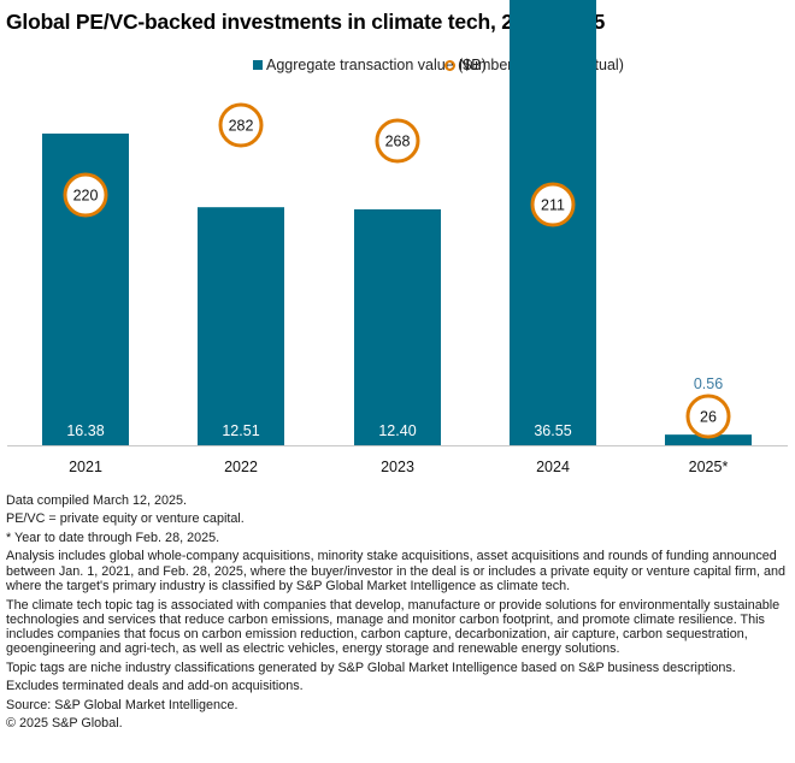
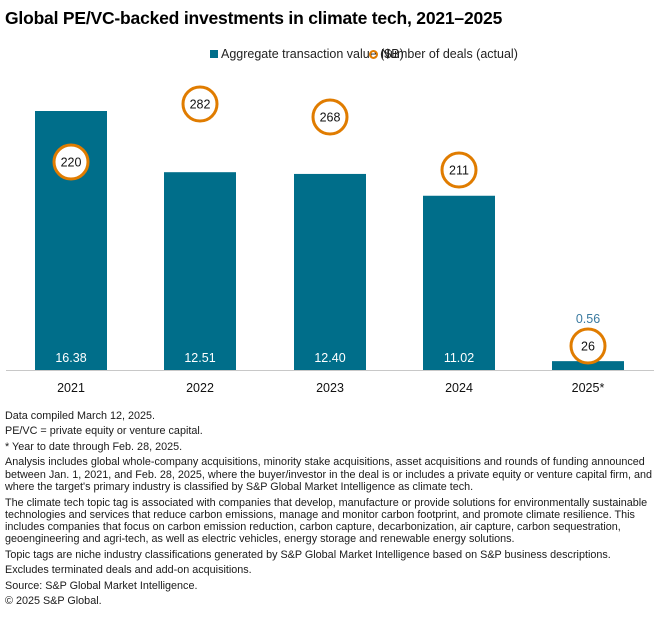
Aggregate transaction value ($B)/2024: 36.55 -> 11.02
